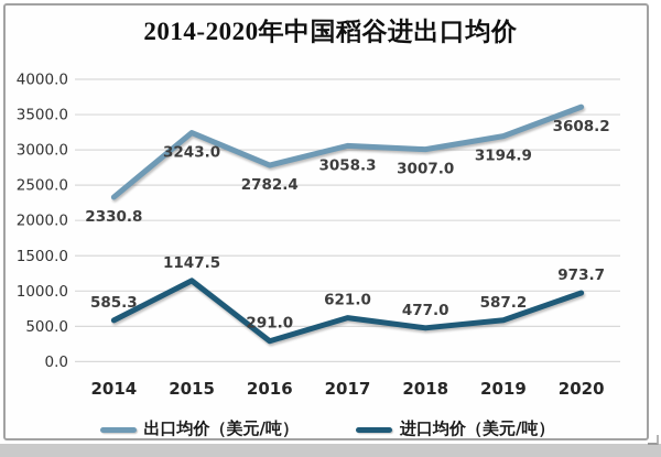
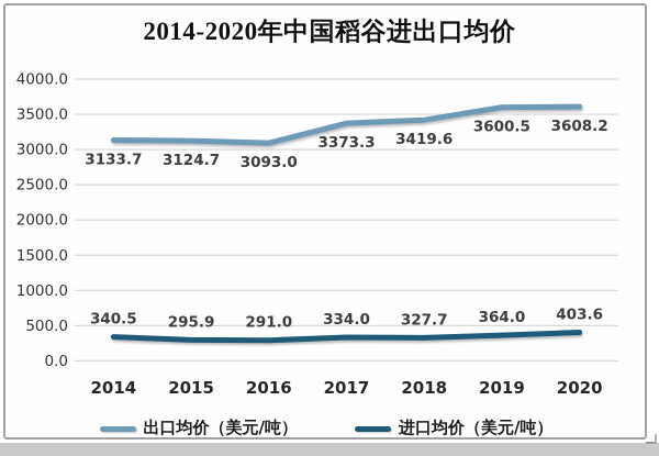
出口均价（美元/吨）/2014: 2330.8 -> 3133.7
进口均价（美元/吨）/2014: 585.3 -> 340.5
出口均价（美元/吨）/2015: 3243.0 -> 3124.7
进口均价（美元/吨）/2015: 1147.5 -> 295.9
出口均价（美元/吨）/2016: 2782.4 -> 3093.0
出口均价（美元/吨）/2017: 3058.3 -> 3373.3
进口均价（美元/吨）/2017: 621.0 -> 334.0
出口均价（美元/吨）/2018: 3007.0 -> 3419.6
进口均价（美元/吨）/2018: 477.0 -> 327.7
出口均价（美元/吨）/2019: 3194.9 -> 3600.5
进口均价（美元/吨）/2019: 587.2 -> 364.0
进口均价（美元/吨）/2020: 973.7 -> 403.6
